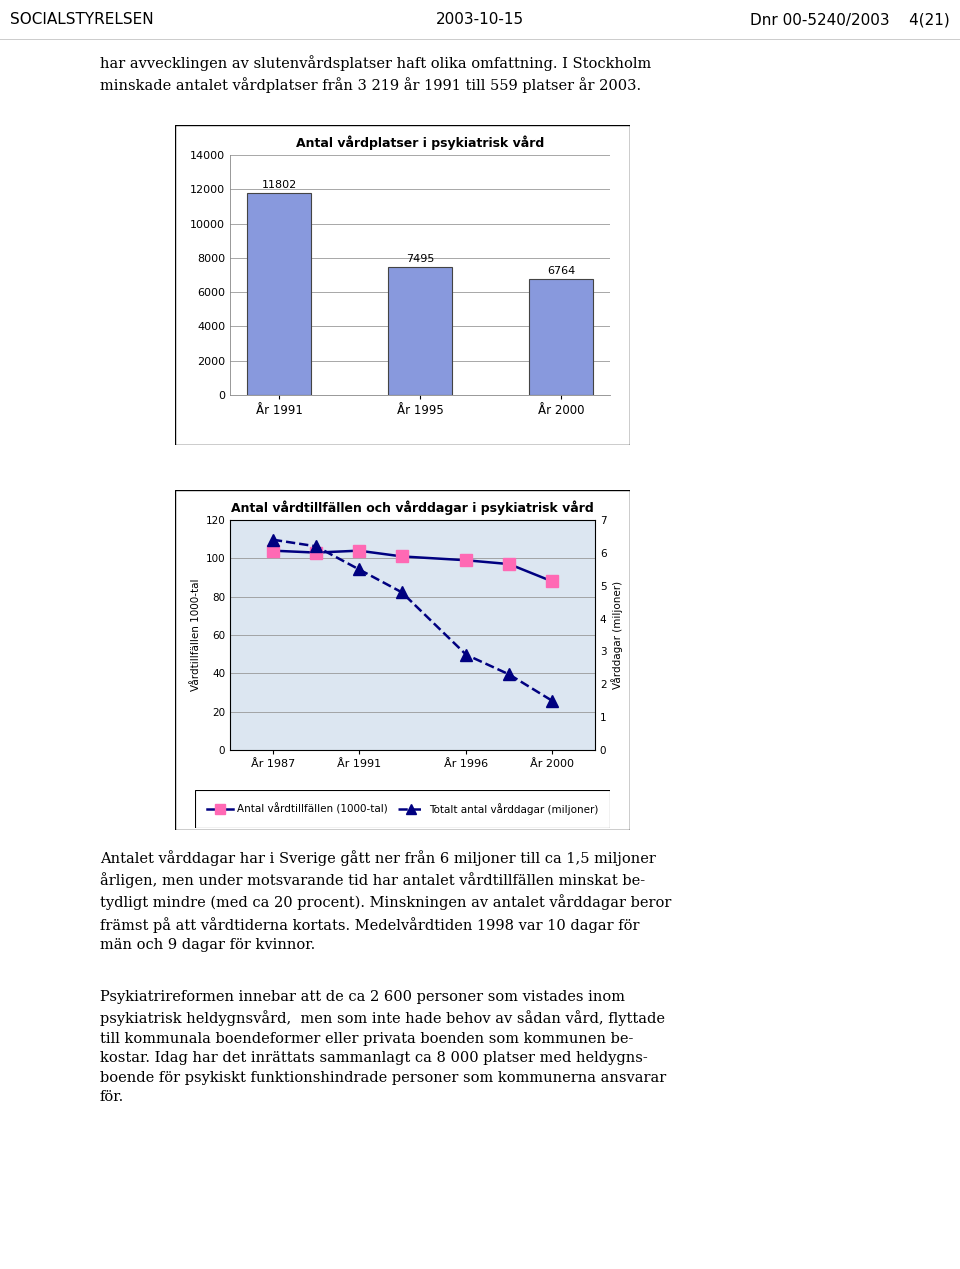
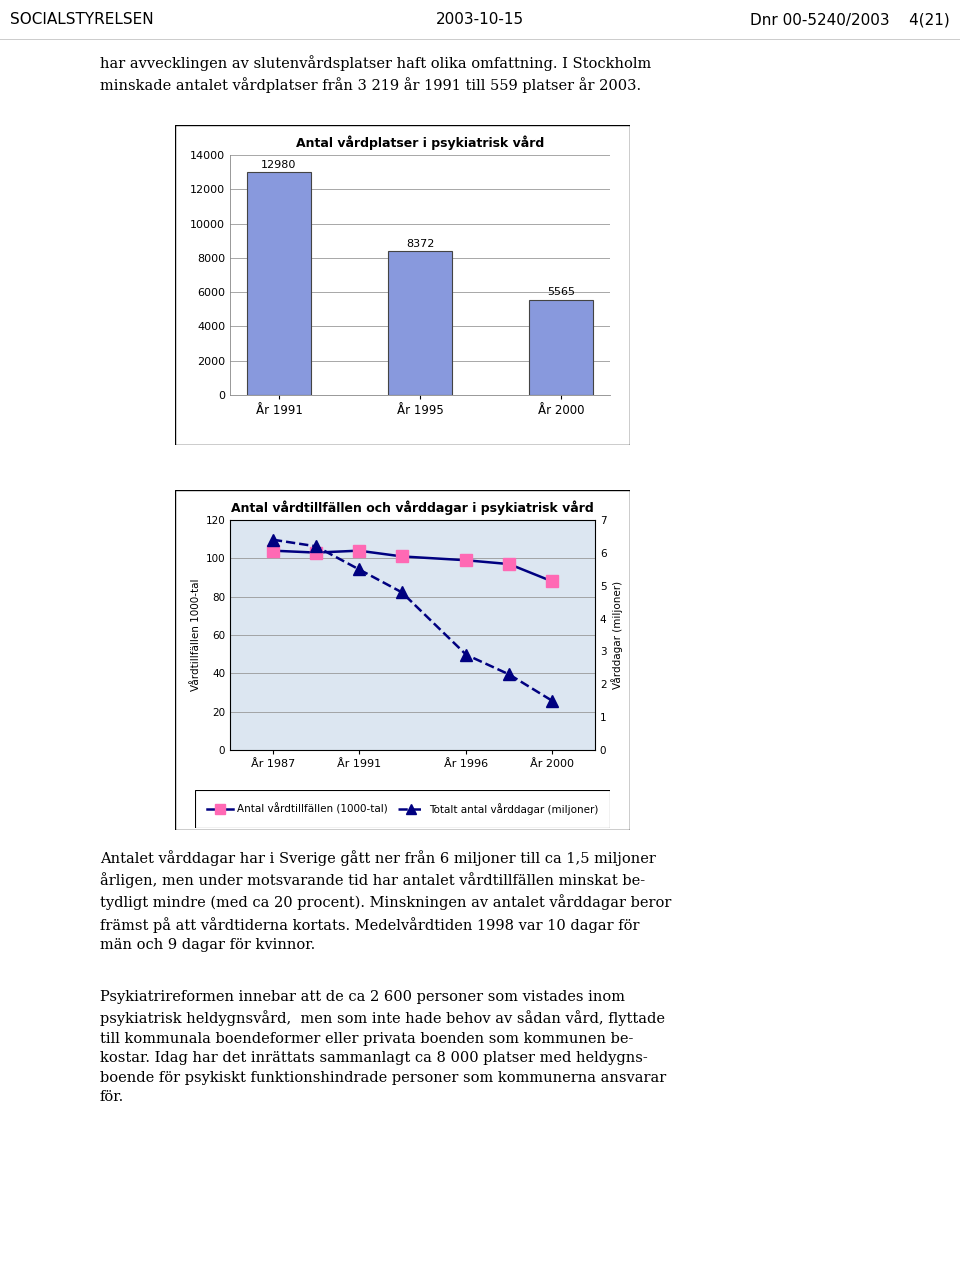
Antal vårdplatser i psykiatrisk vård/År 1991: 11802 -> 12980
Antal vårdplatser i psykiatrisk vård/År 1995: 7495 -> 8372
Antal vårdplatser i psykiatrisk vård/År 2000: 6764 -> 5565
